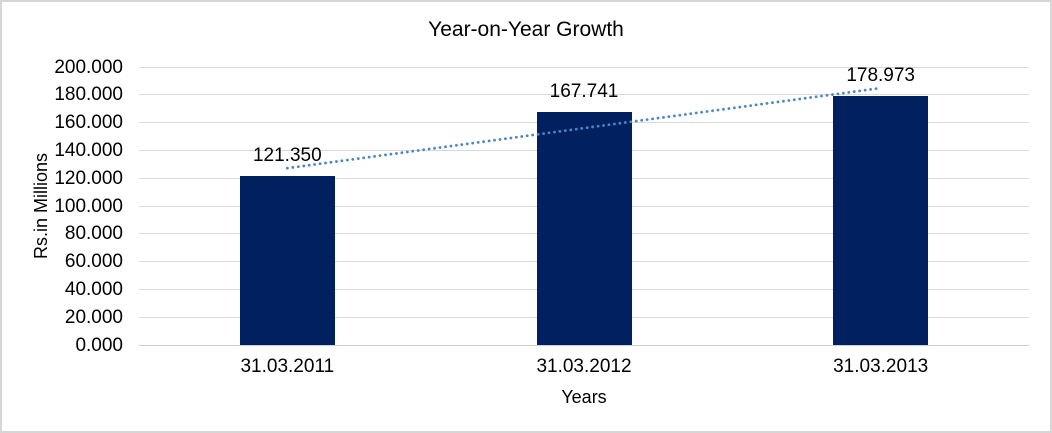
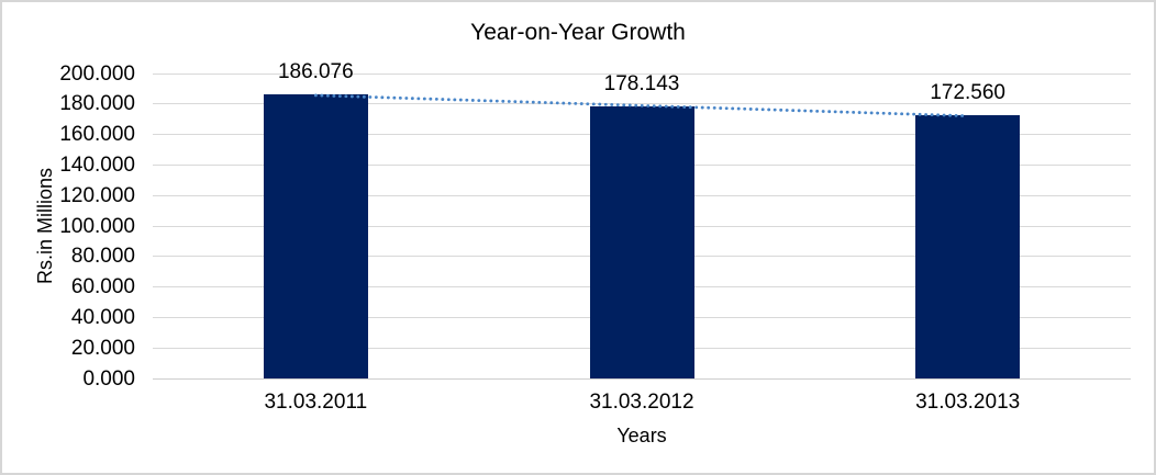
31.03.2011: 121.350 -> 186.076
31.03.2012: 167.741 -> 178.143
31.03.2013: 178.973 -> 172.560
